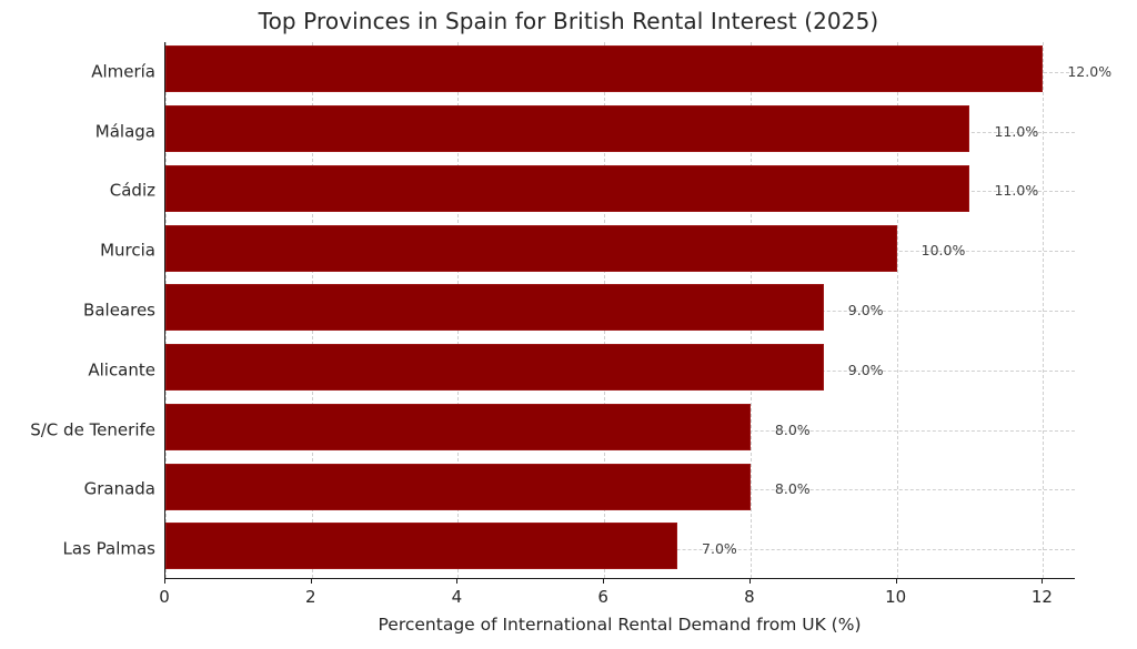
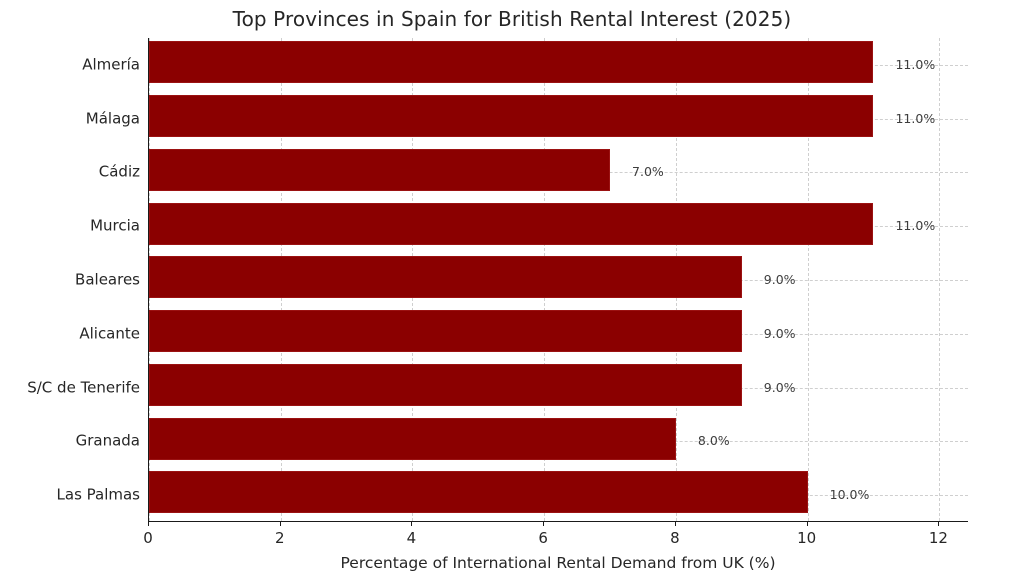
Almería: 12.0% -> 11.0%
Cádiz: 11.0% -> 7.0%
Murcia: 10.0% -> 11.0%
S/C de Tenerife: 8.0% -> 9.0%
Las Palmas: 7.0% -> 10.0%
